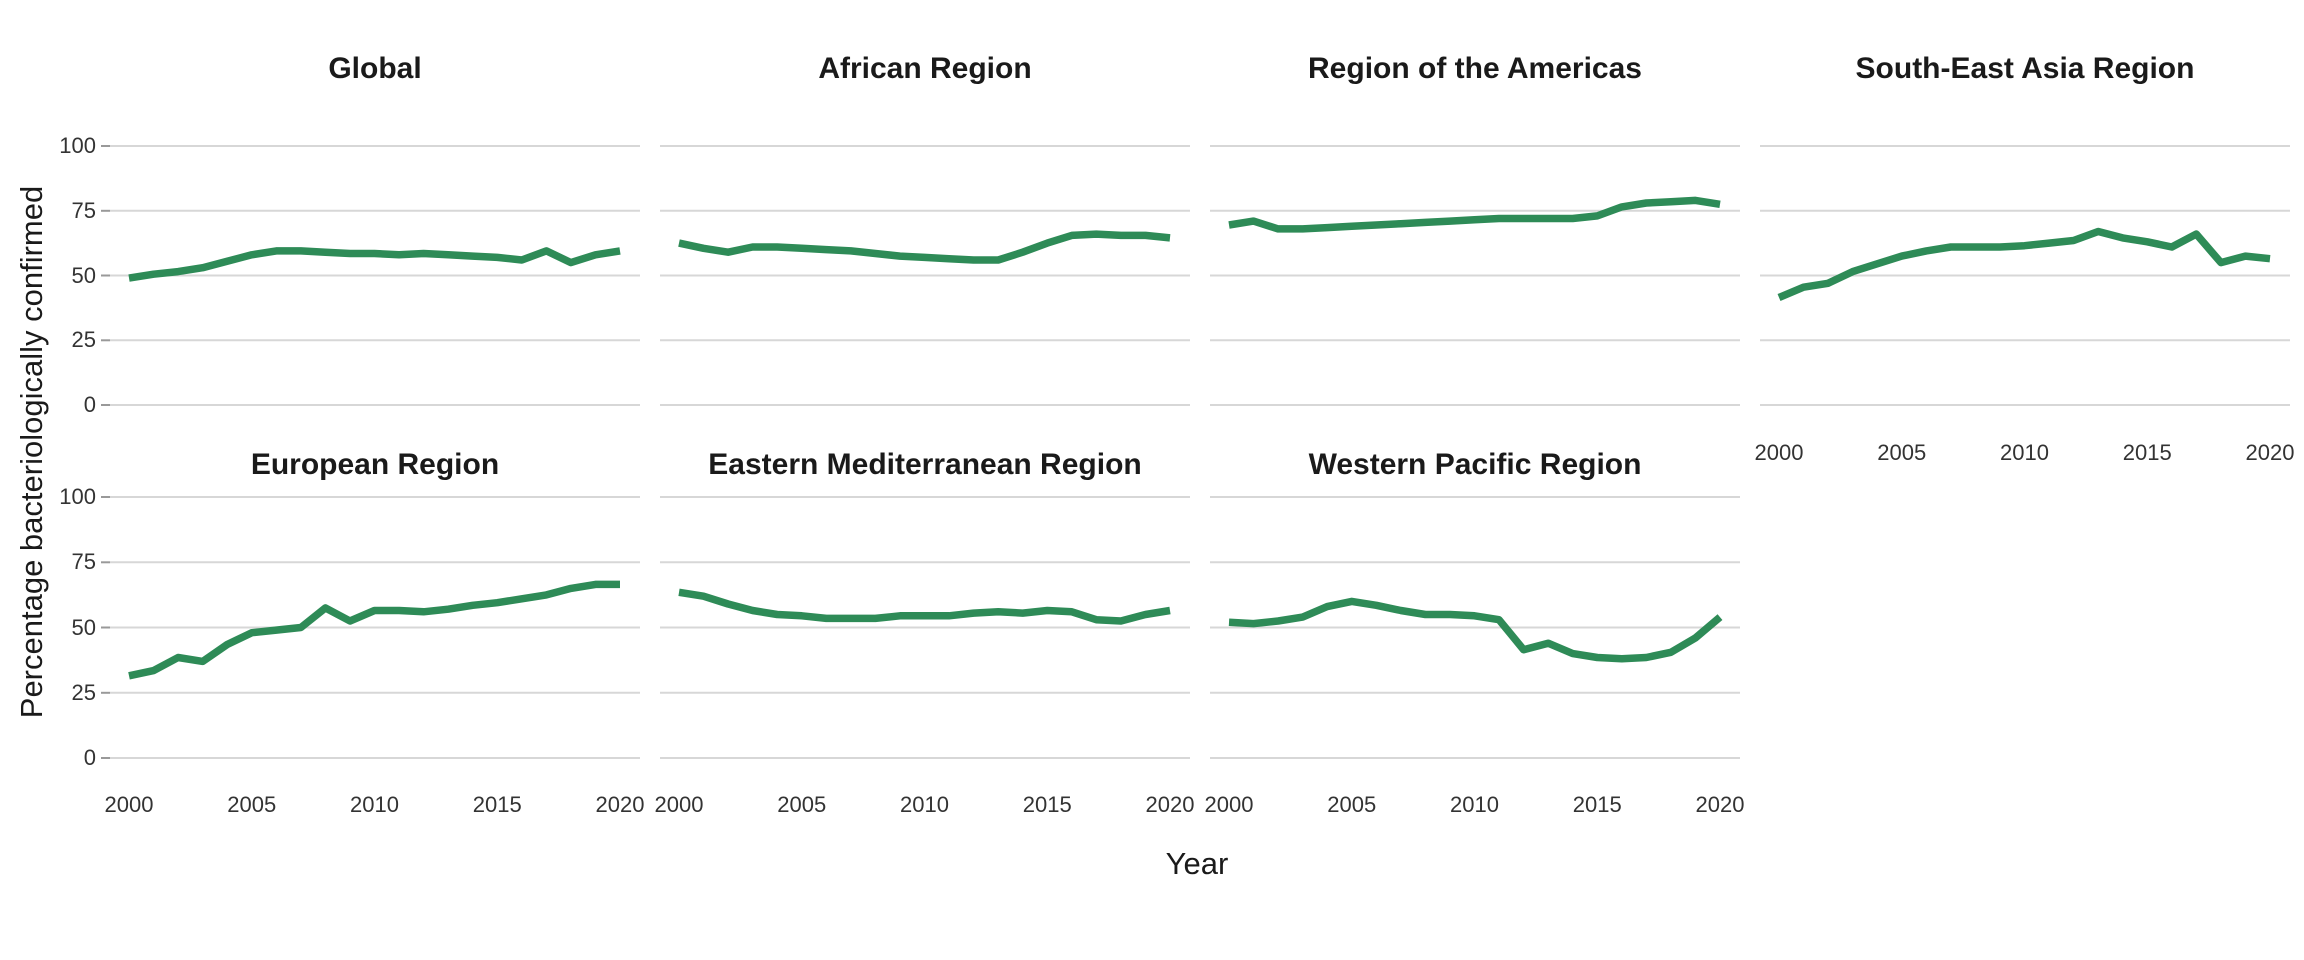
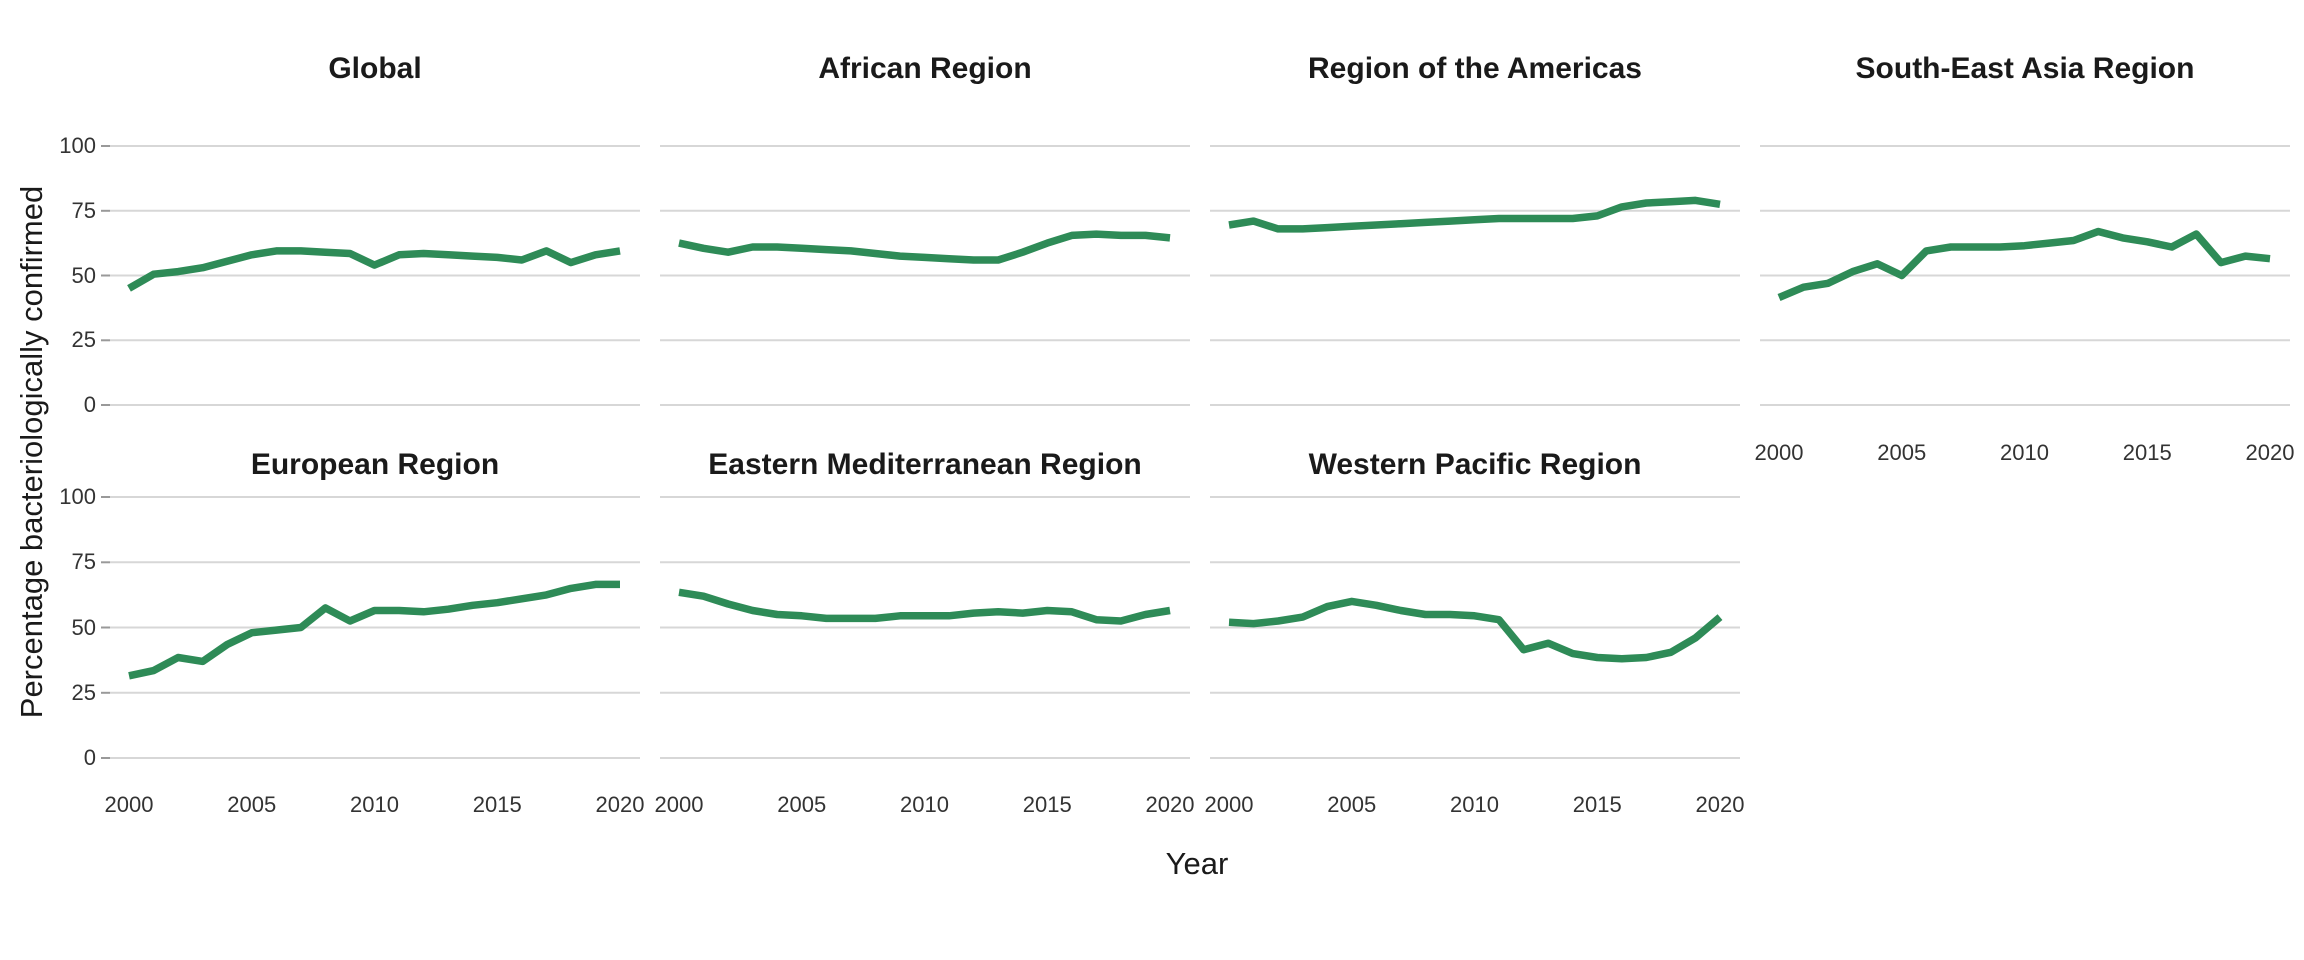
Global/2000: 49 -> 45
South-East Asia Region/2005: 58 -> 50
Global/2010: 58 -> 54
